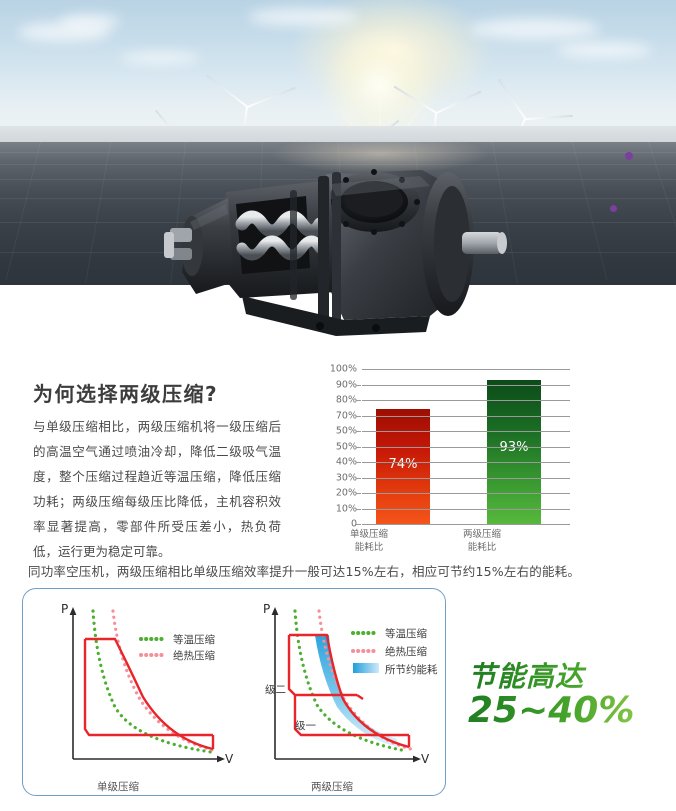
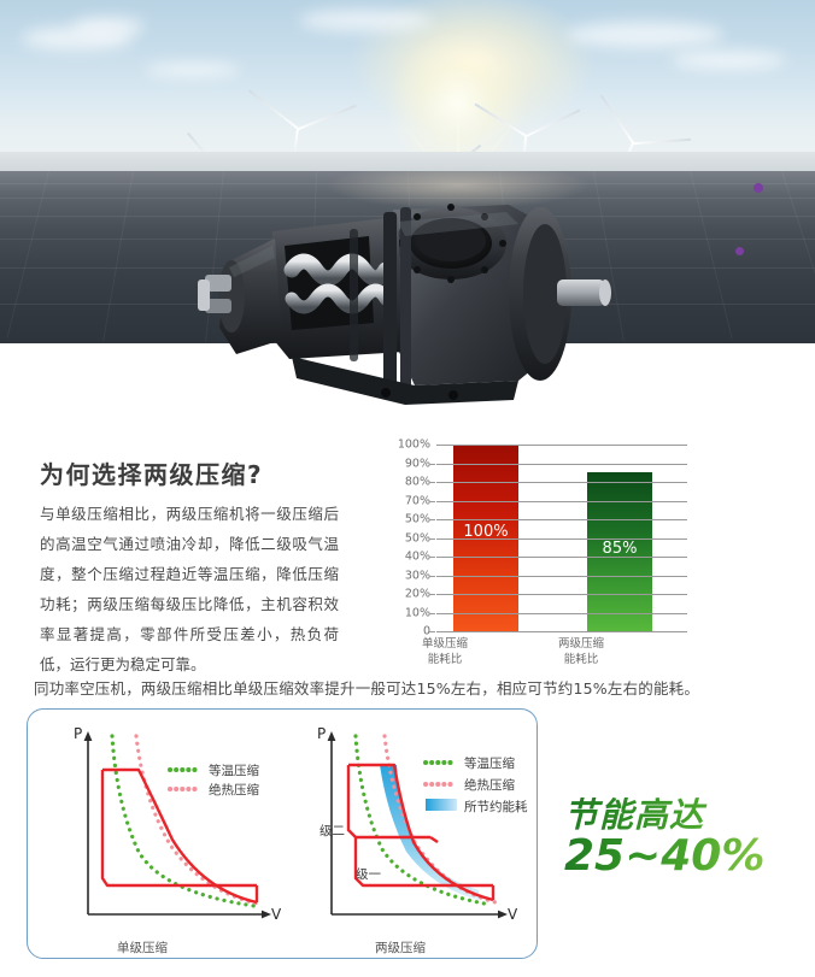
单级压缩 能耗比: 74% -> 100%
两级压缩 能耗比: 93% -> 85%
